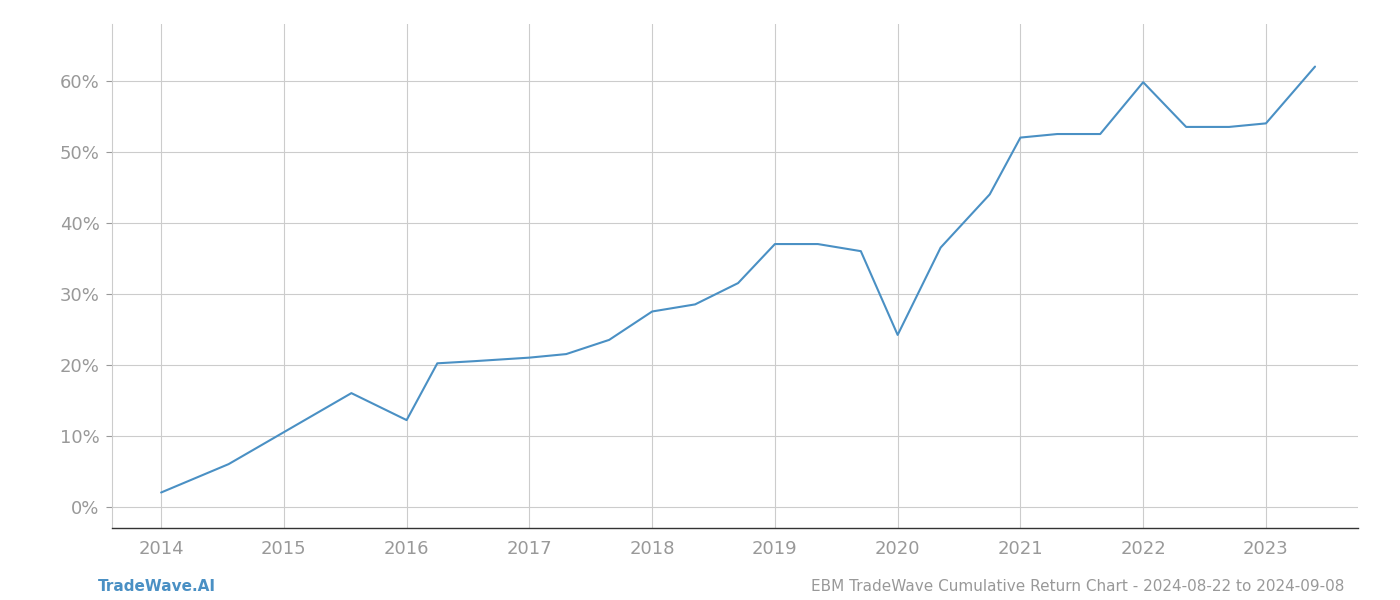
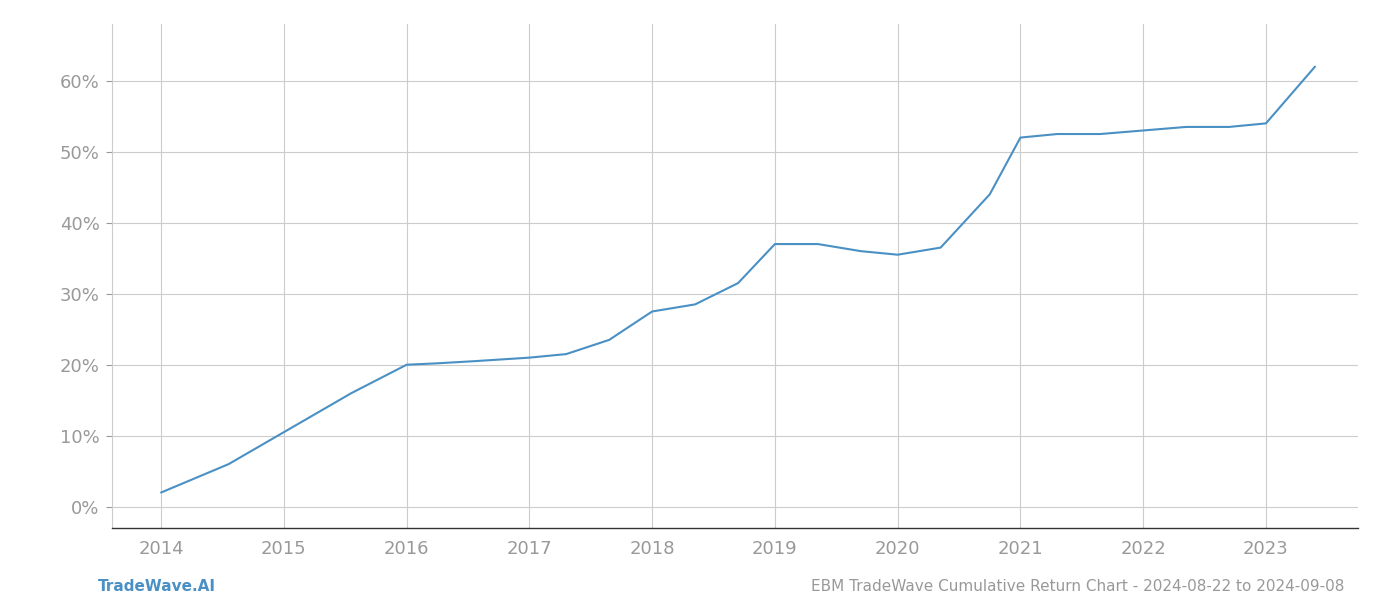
2016: 12.2% -> 20.0%
2020: 24.2% -> 35.5%
2022: 59.8% -> 53.0%
